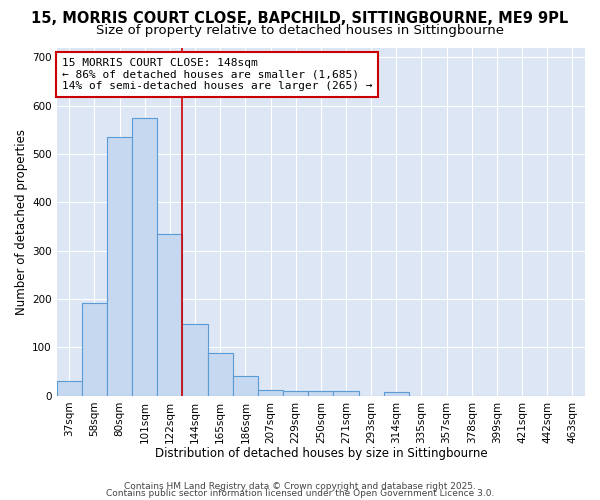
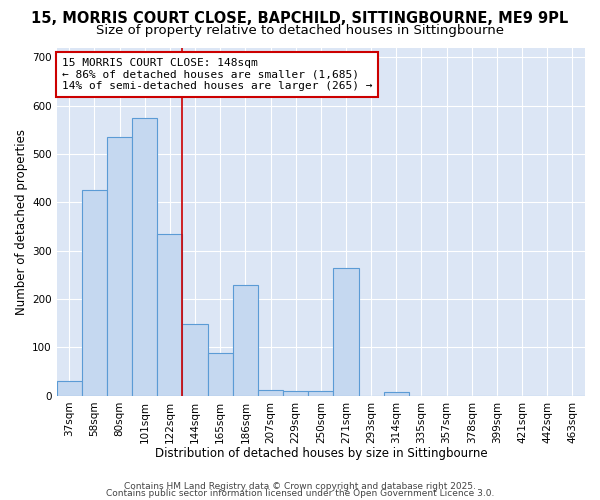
58sqm: 192 -> 425
186sqm: 42 -> 230
271sqm: 9 -> 265
